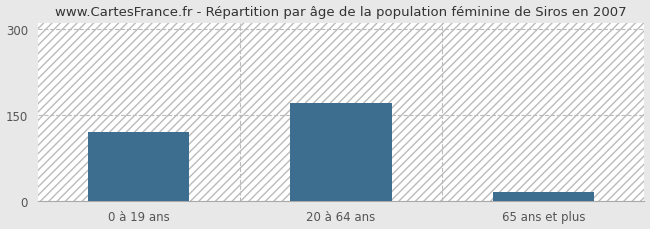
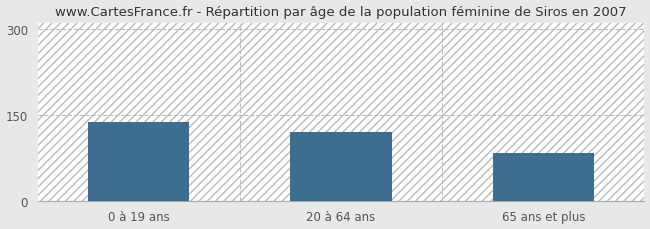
0 à 19 ans: 120 -> 138
20 à 64 ans: 170 -> 120
65 ans et plus: 15 -> 84
